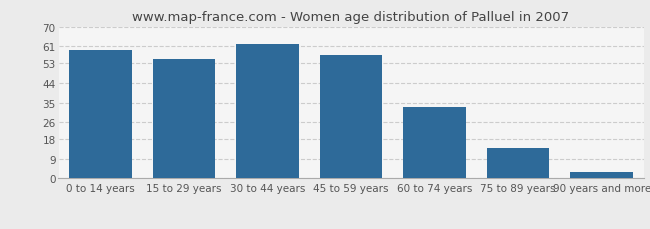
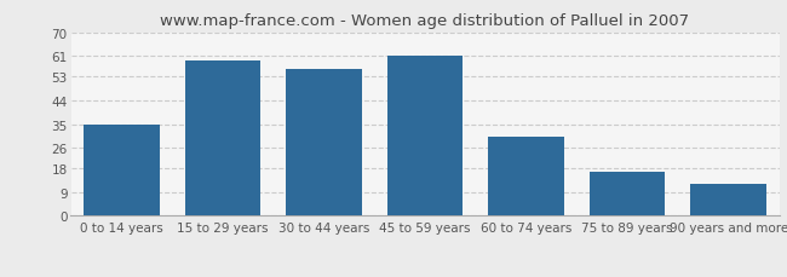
0 to 14 years: 59 -> 35
15 to 29 years: 55 -> 59
30 to 44 years: 62 -> 56
45 to 59 years: 57 -> 61
60 to 74 years: 33 -> 30
75 to 89 years: 14 -> 17
90 years and more: 3 -> 12
